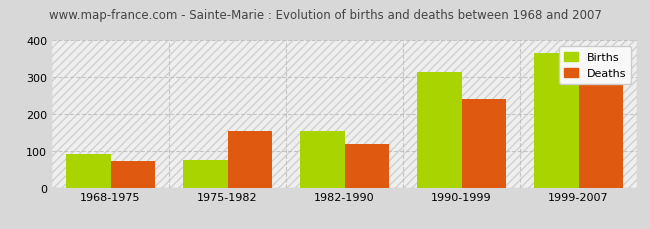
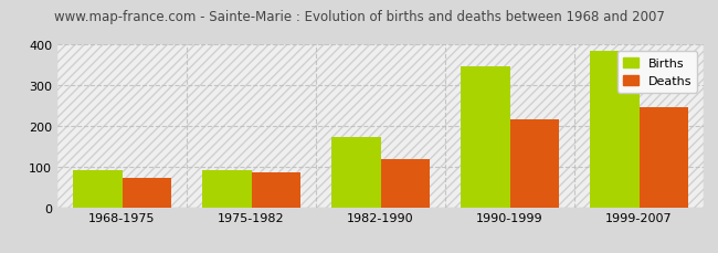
Births/1975-1982: 75 -> 92
Deaths/1975-1982: 155 -> 85
Births/1982-1990: 155 -> 172
Births/1990-1999: 315 -> 348
Deaths/1990-1999: 240 -> 216
Births/1999-2007: 365 -> 385
Deaths/1999-2007: 285 -> 245
